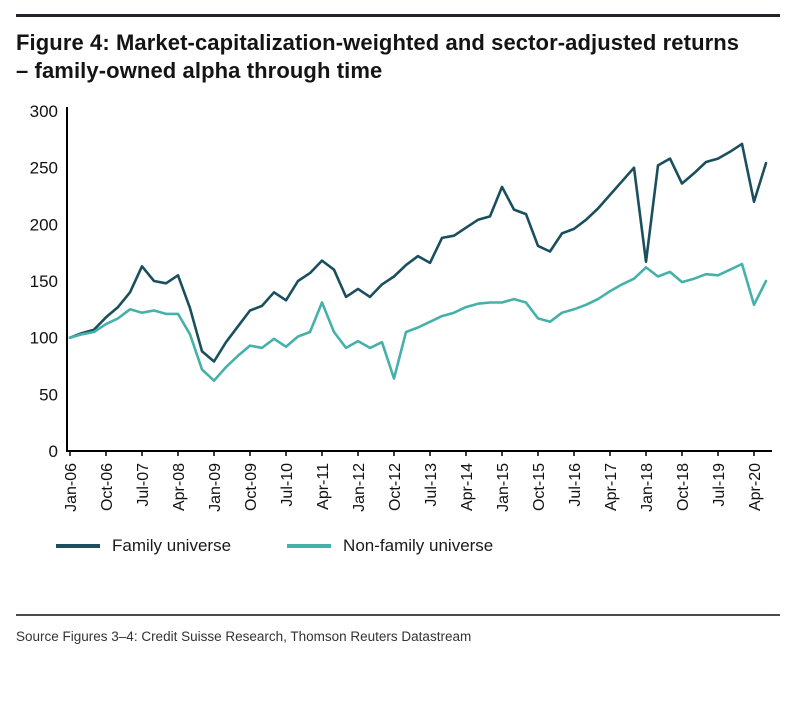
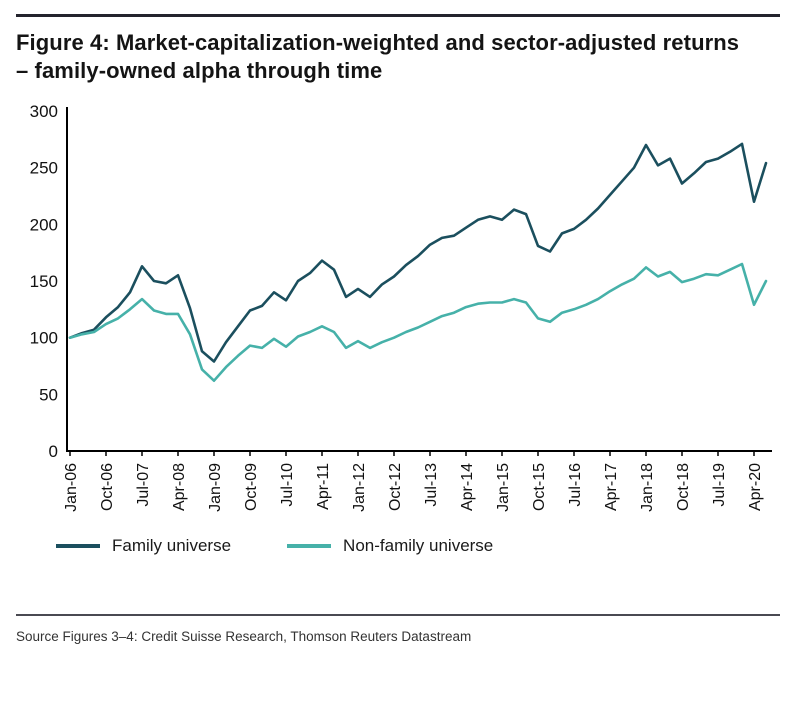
Non-family universe/Jul-07: 122 -> 134
Non-family universe/Apr-11: 131 -> 110
Non-family universe/Oct-12: 64 -> 100
Family universe/Jul-13: 166 -> 182
Family universe/Jan-15: 233 -> 204
Family universe/Jan-18: 167 -> 270
